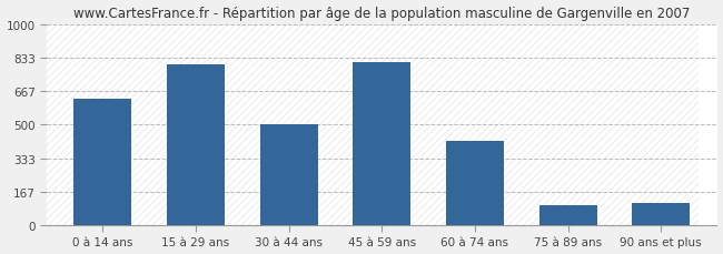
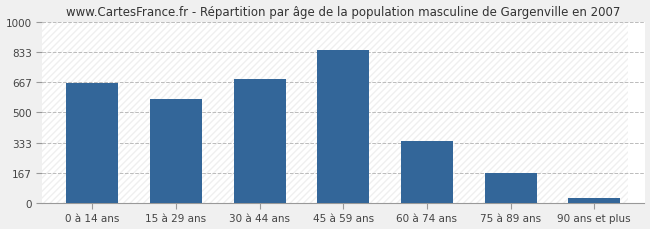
0 à 14 ans: 630 -> 660
15 à 29 ans: 800 -> 570
30 à 44 ans: 500 -> 680
45 à 59 ans: 810 -> 840
60 à 74 ans: 420 -> 340
75 à 89 ans: 100 -> 160
90 ans et plus: 110 -> 30
